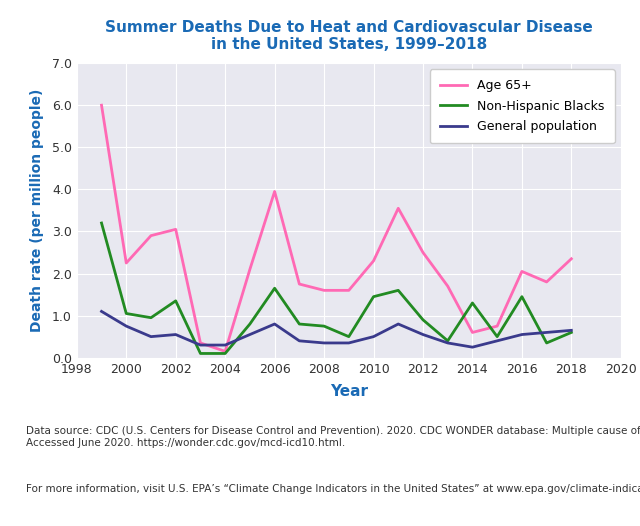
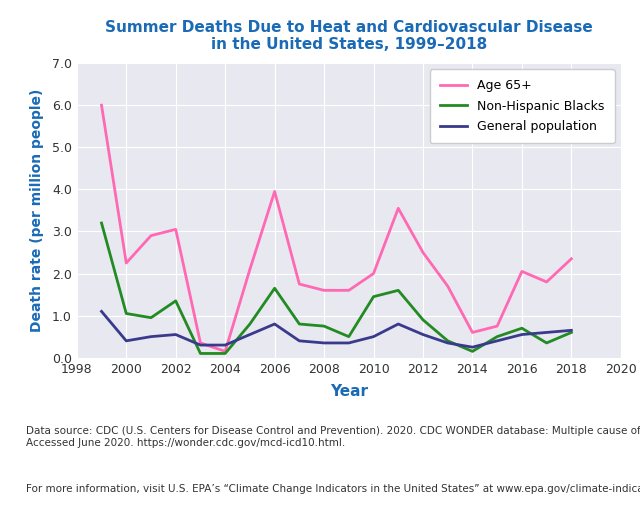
General population/2000: 0.75 -> 0.40
Age 65+/2010: 2.30 -> 2.00
Non-Hispanic Blacks/2014: 1.30 -> 0.15
Non-Hispanic Blacks/2016: 1.45 -> 0.70
